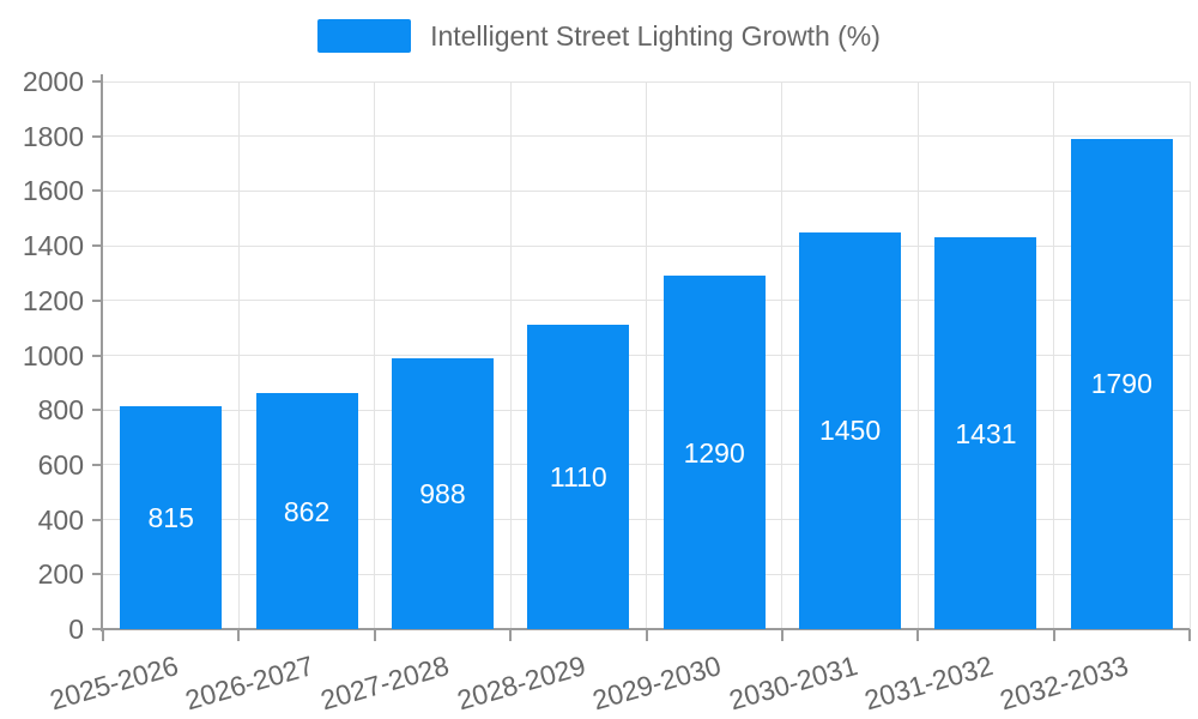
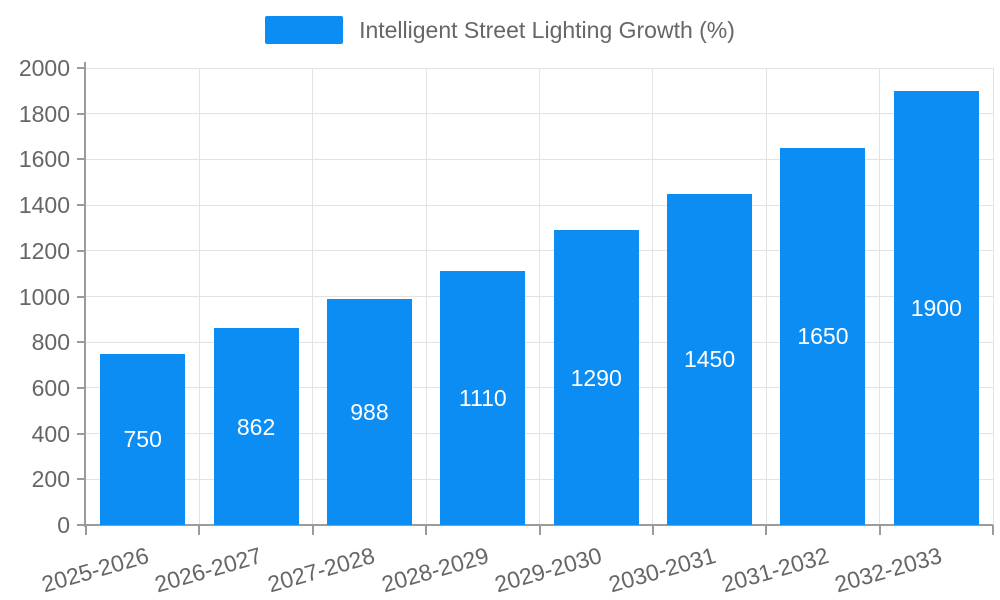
2025-2026: 815 -> 750
2031-2032: 1431 -> 1650
2032-2033: 1790 -> 1900
